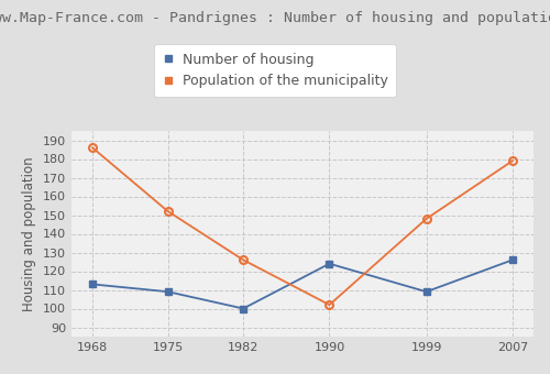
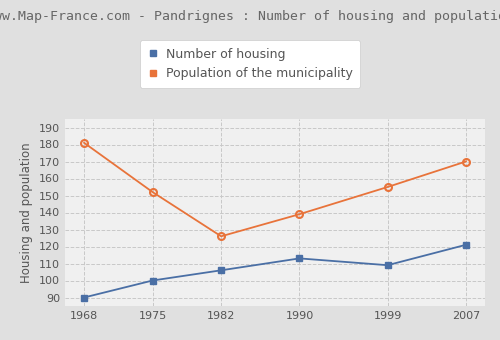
Number of housing/1968: 113 -> 90
Population of the municipality/1968: 186 -> 181
Number of housing/1975: 109 -> 100
Number of housing/1982: 100 -> 106
Number of housing/1990: 124 -> 113
Population of the municipality/1990: 102 -> 139
Population of the municipality/1999: 148 -> 155
Number of housing/2007: 126 -> 121
Population of the municipality/2007: 179 -> 170
